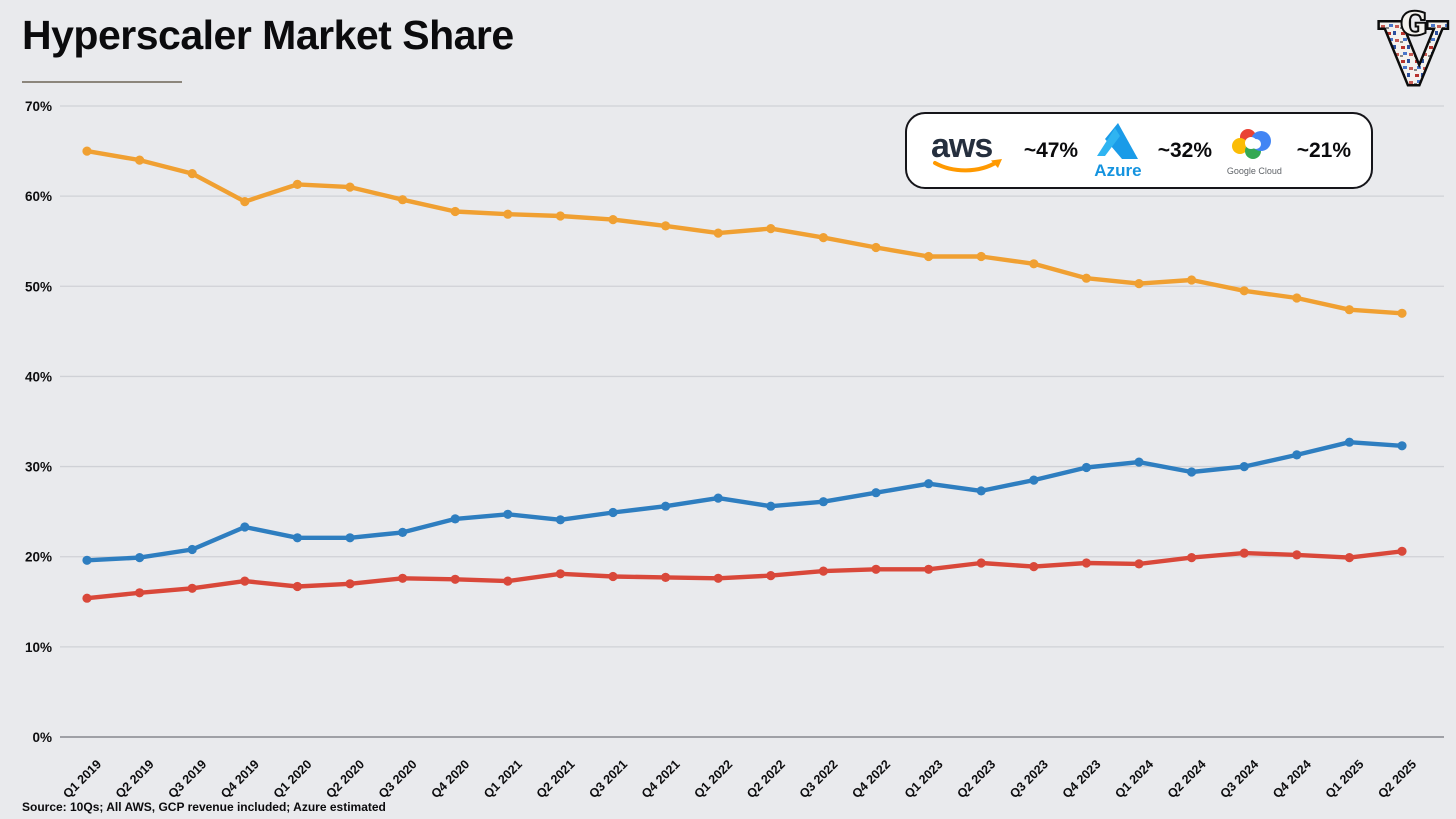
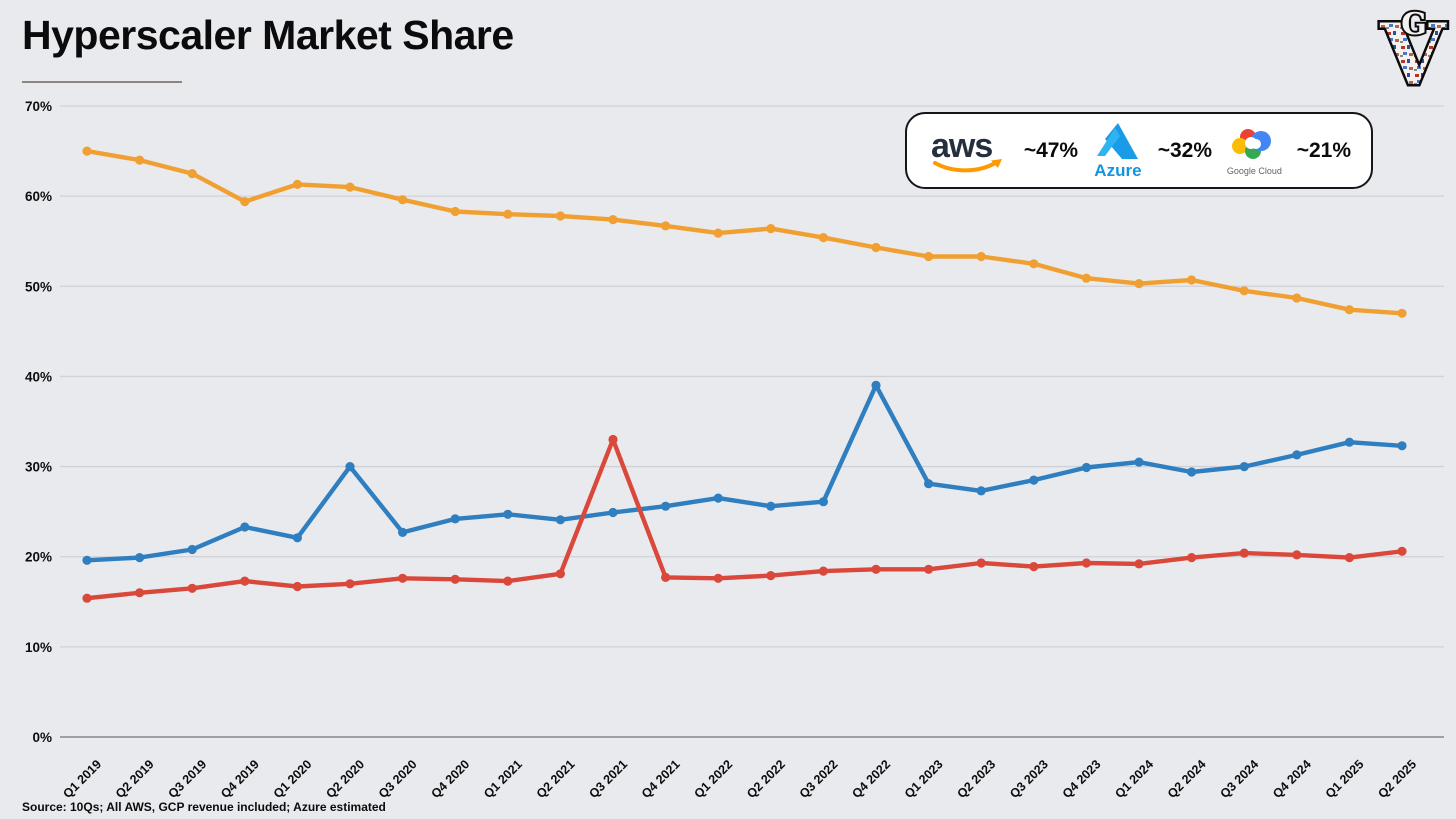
Azure/Q2 2020: 22% -> 30%
Google Cloud/Q3 2021: 18% -> 33%
Azure/Q4 2022: 27% -> 39%
